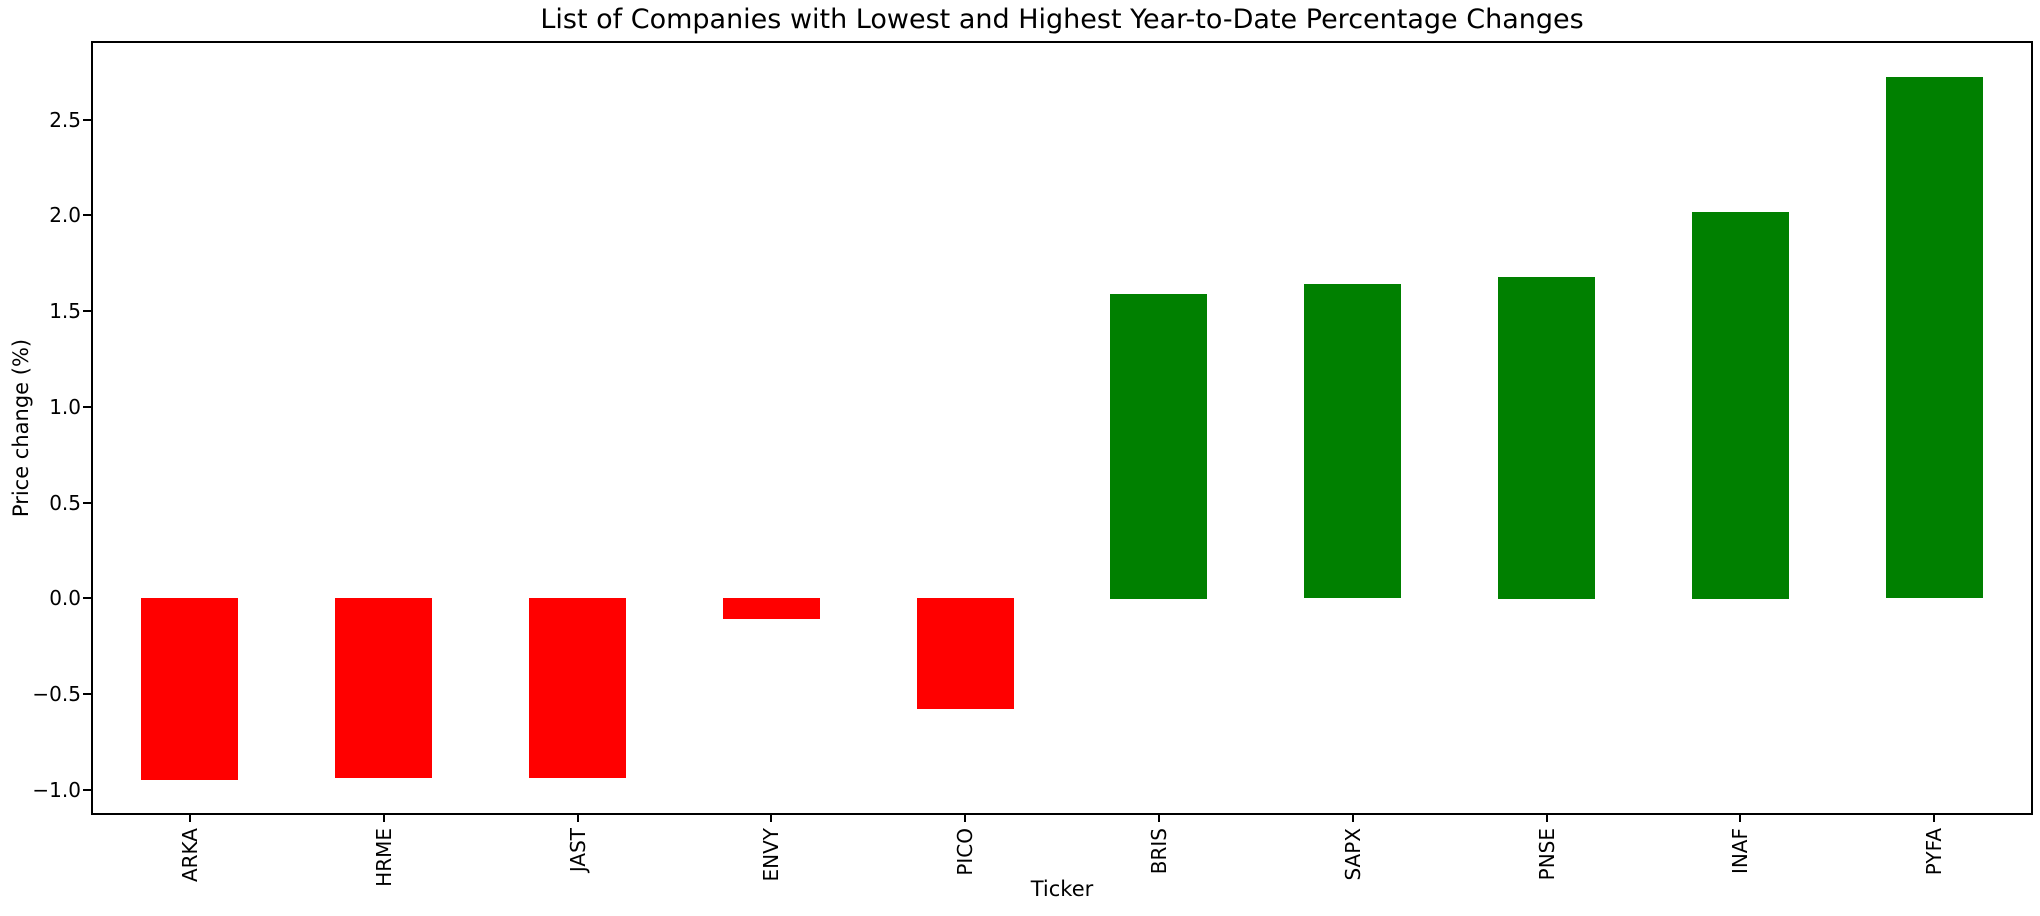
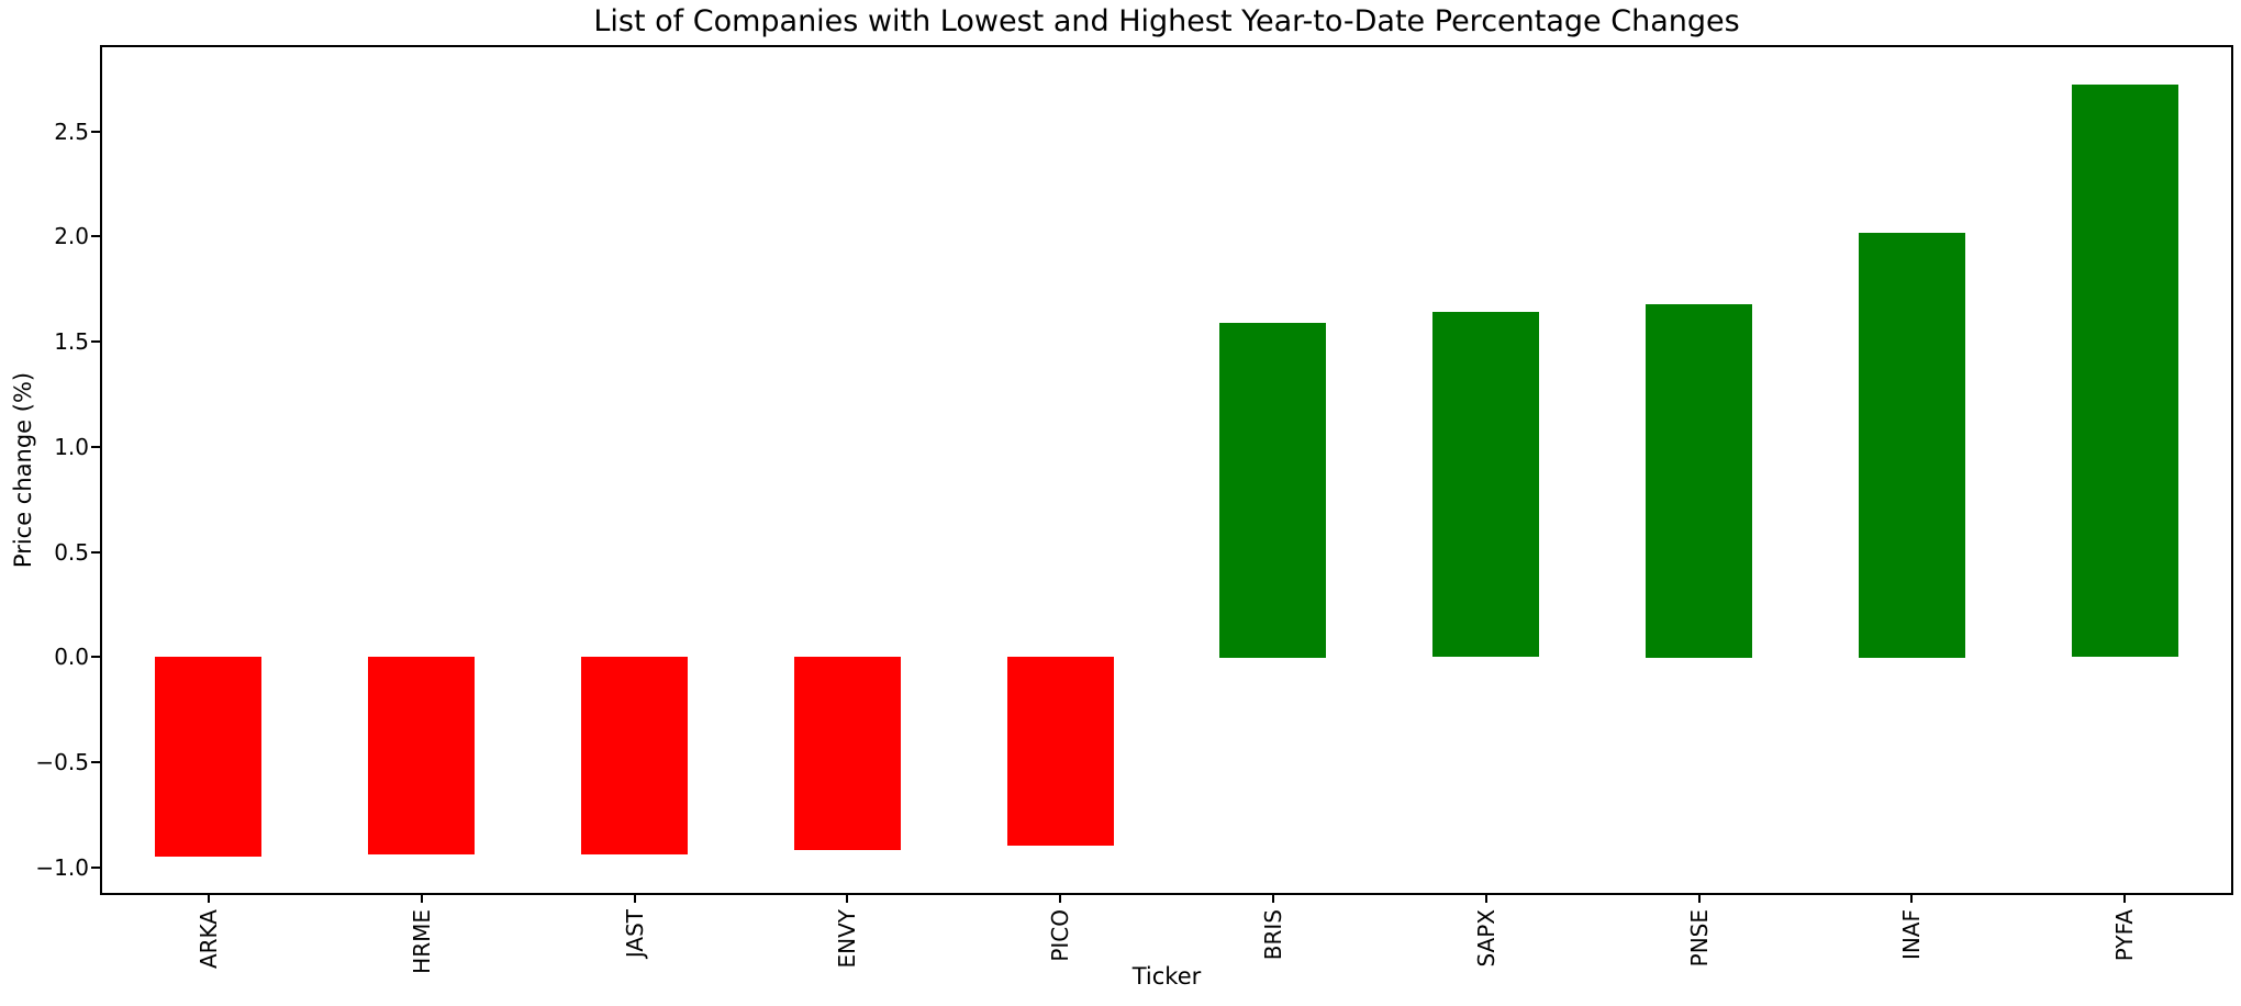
ENVY: -0.11 -> -0.92
PICO: -0.58 -> -0.90
